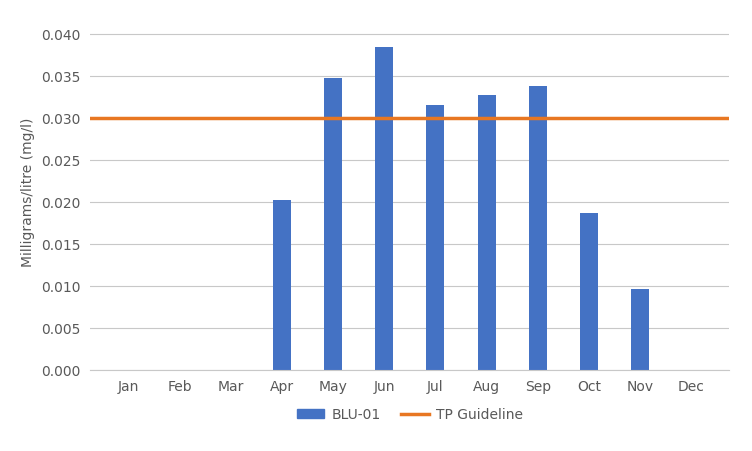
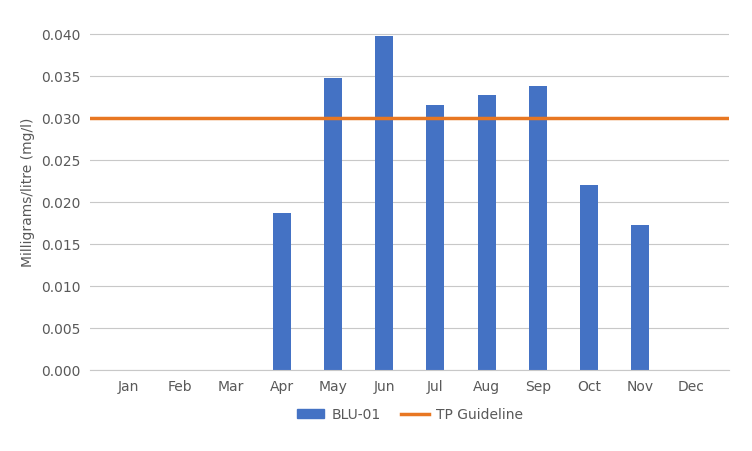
Apr: 0.0202 -> 0.0187
Jun: 0.0384 -> 0.0397
Oct: 0.0186 -> 0.0220
Nov: 0.0096 -> 0.0172
